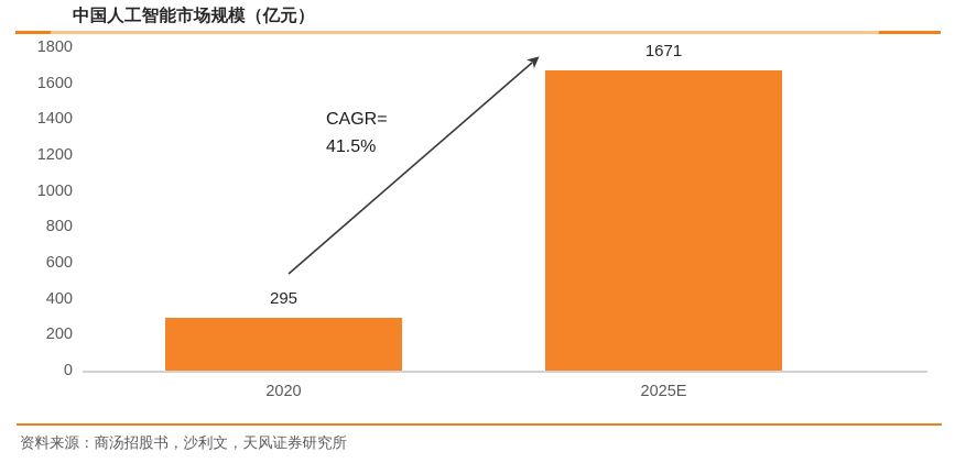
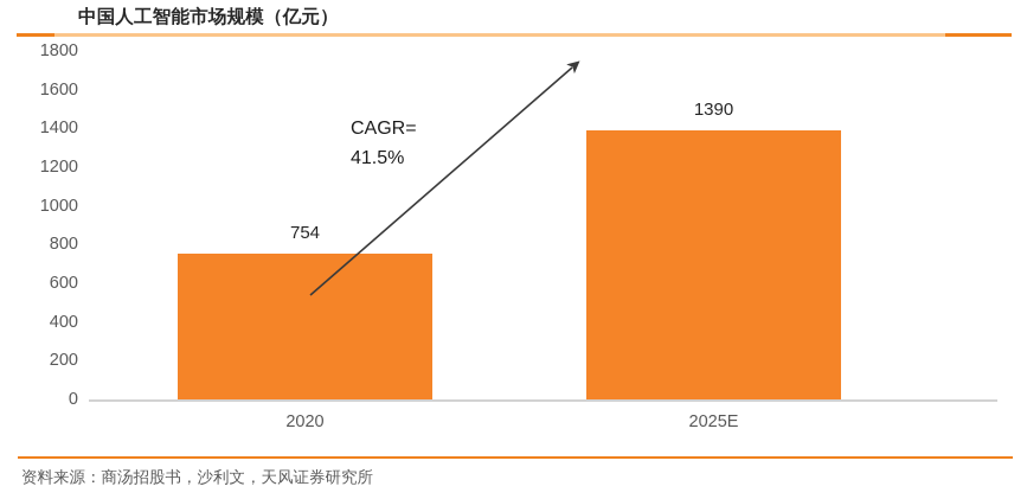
2020: 295 -> 754
2025E: 1671 -> 1390
